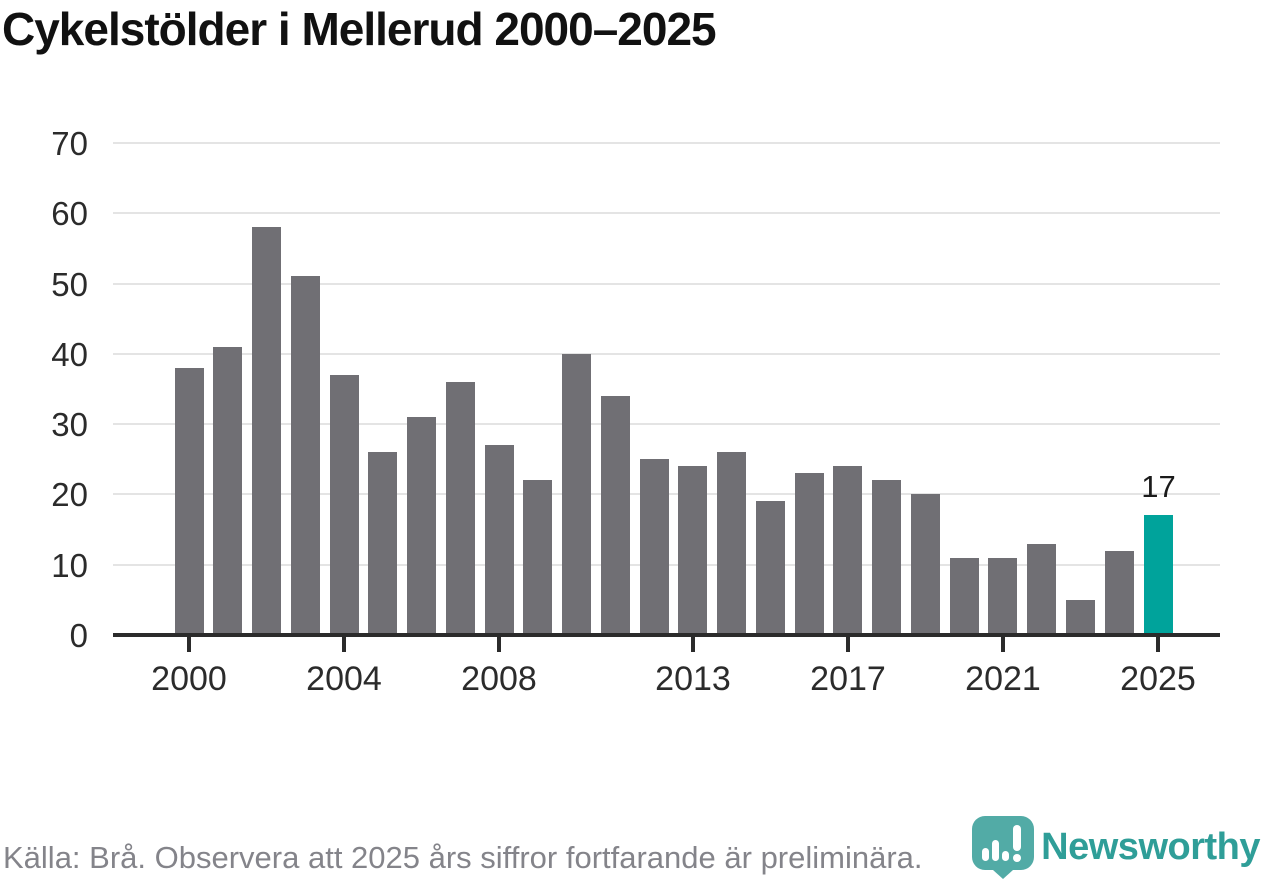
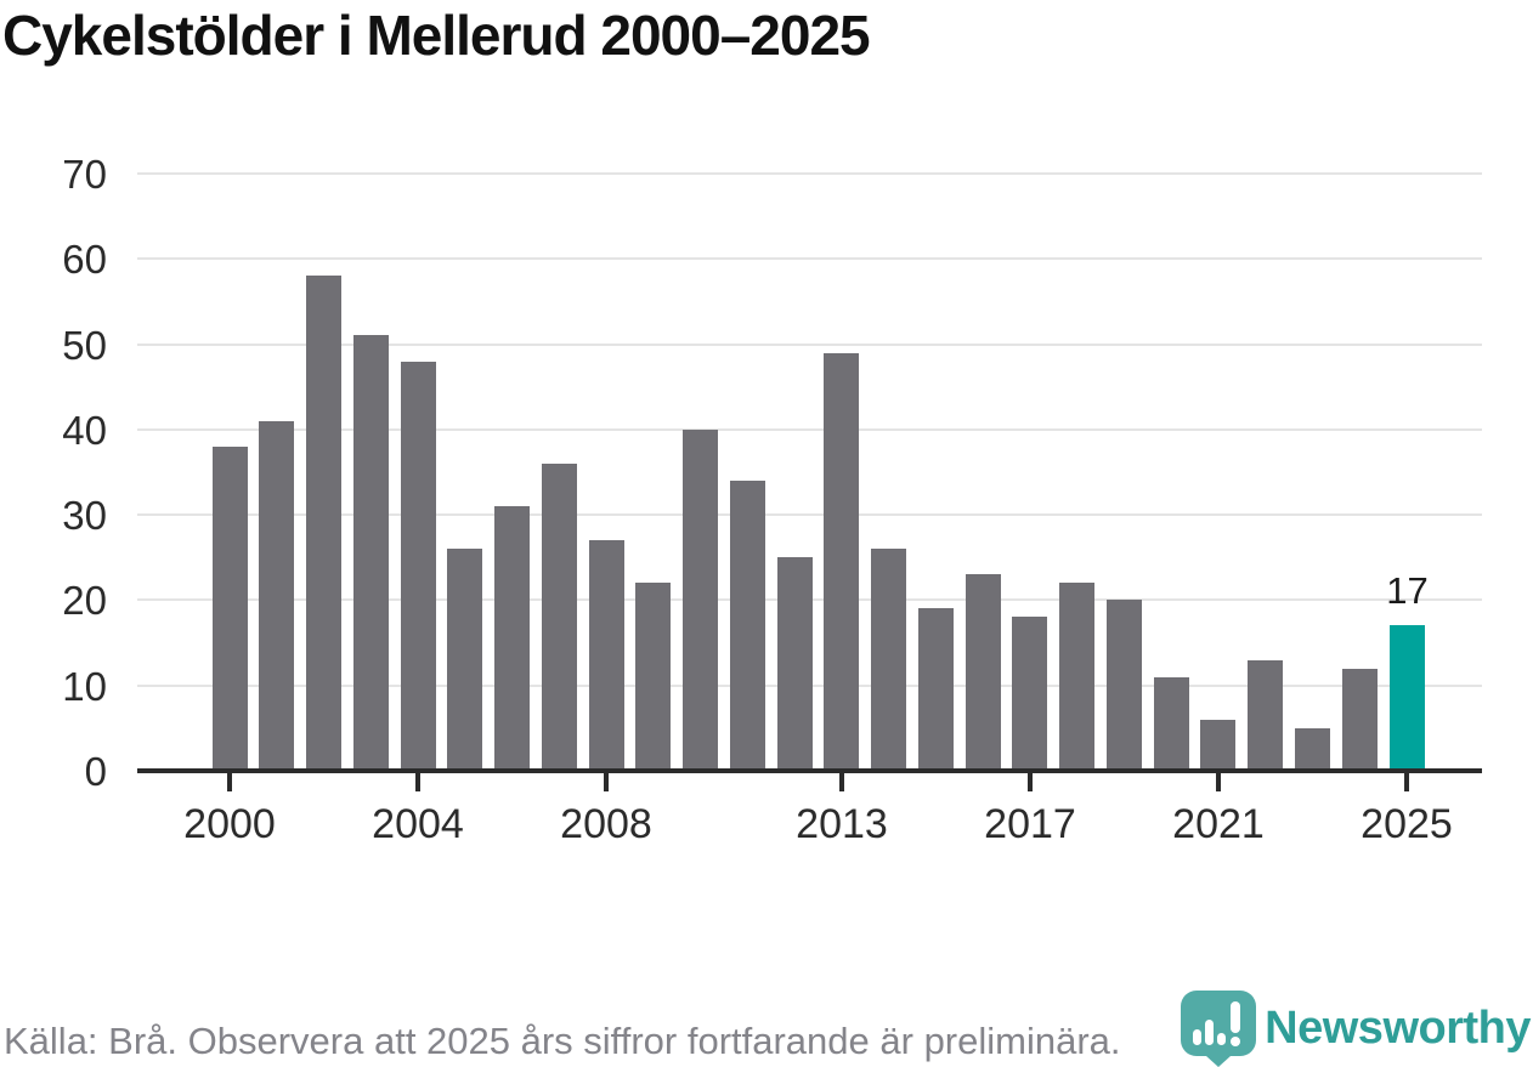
2004: 37 -> 48
2013: 24 -> 49
2017: 24 -> 18
2021: 11 -> 6
